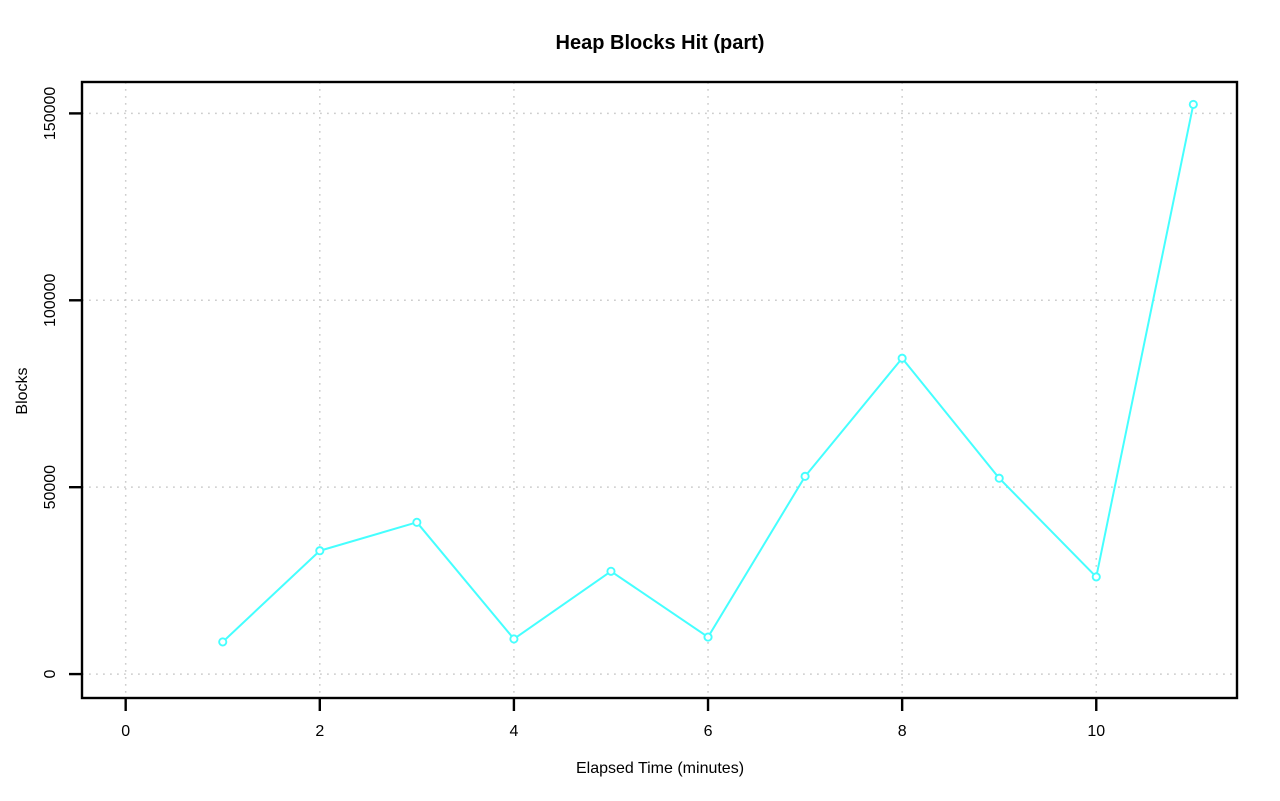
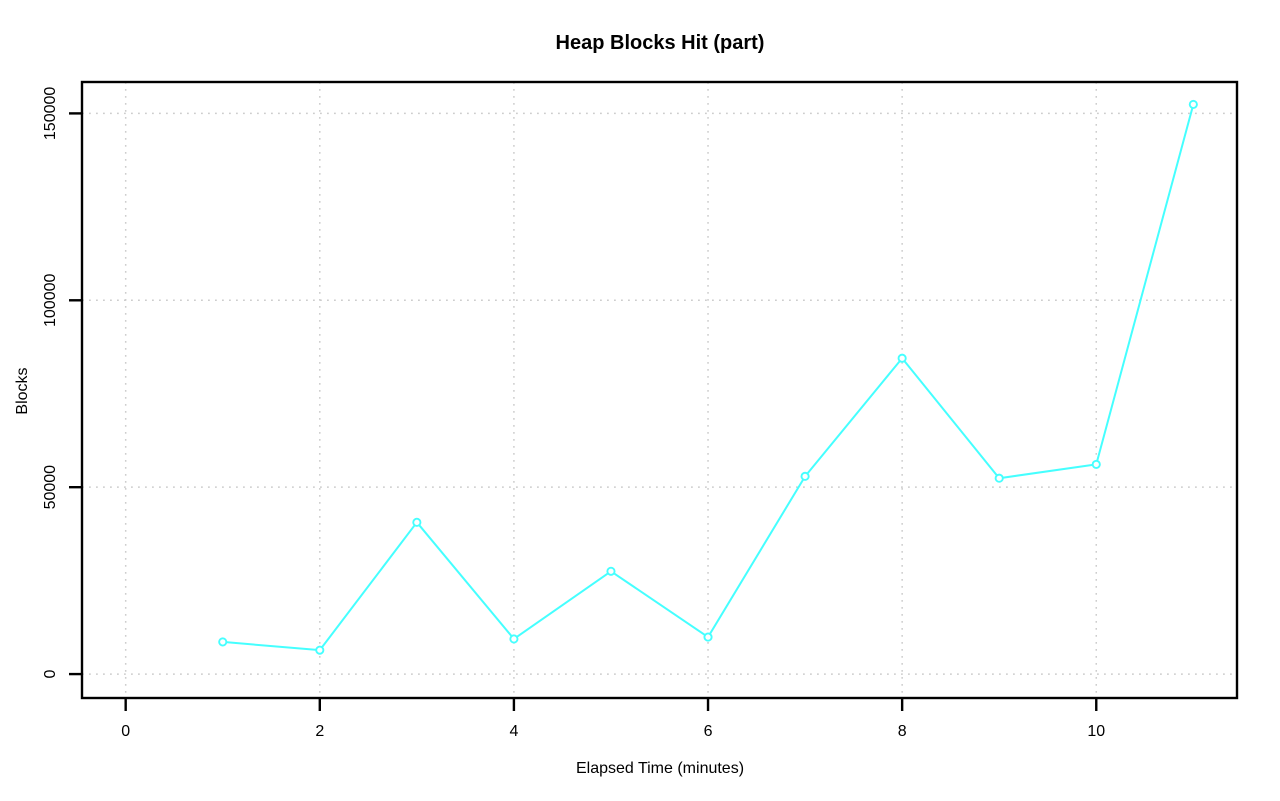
2: 33000 -> 6000
10: 26000 -> 56000
